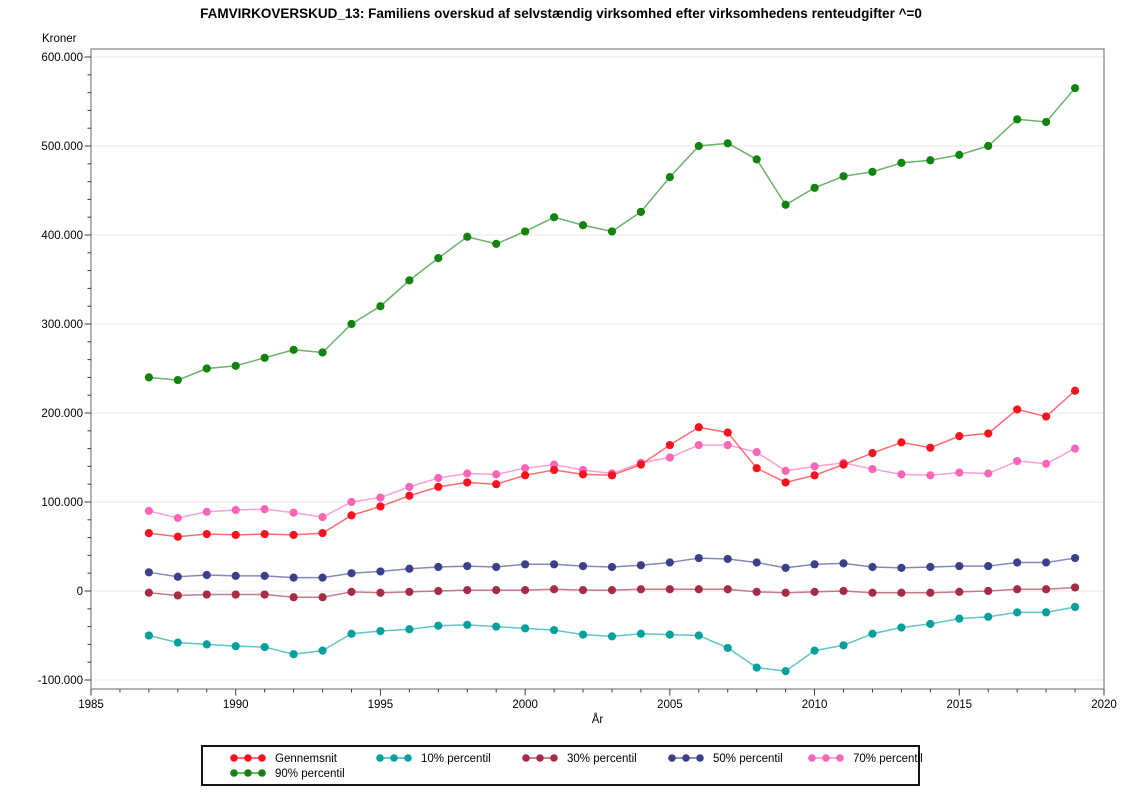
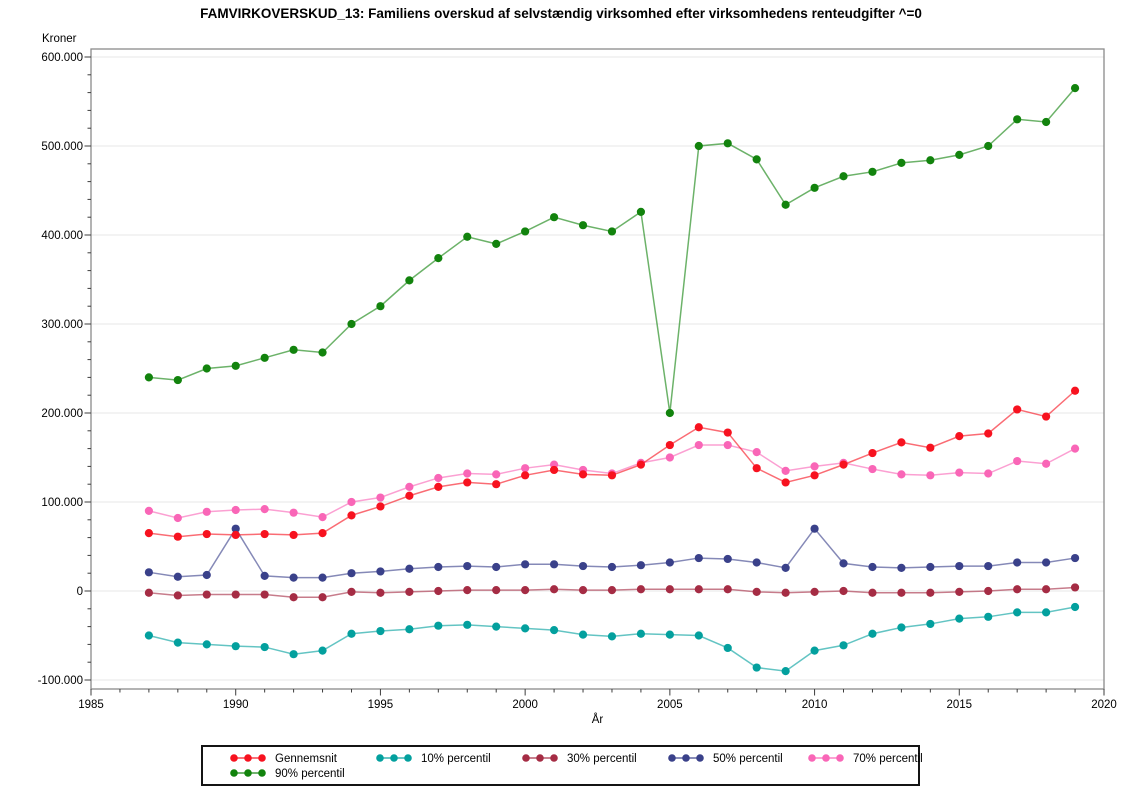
50% percentil/1990: 20000 -> 70000
90% percentil/2005: 460000 -> 200000
50% percentil/2010: 30000 -> 70000
